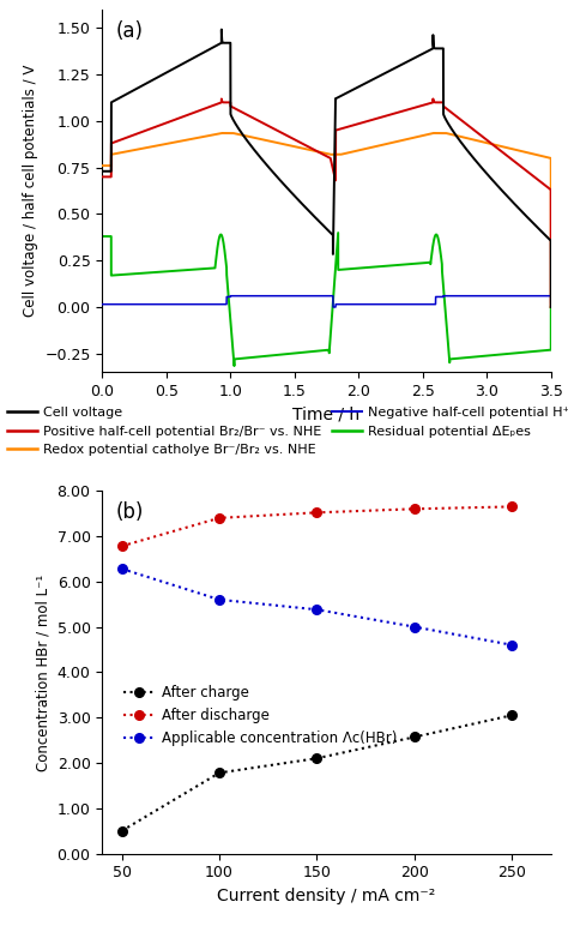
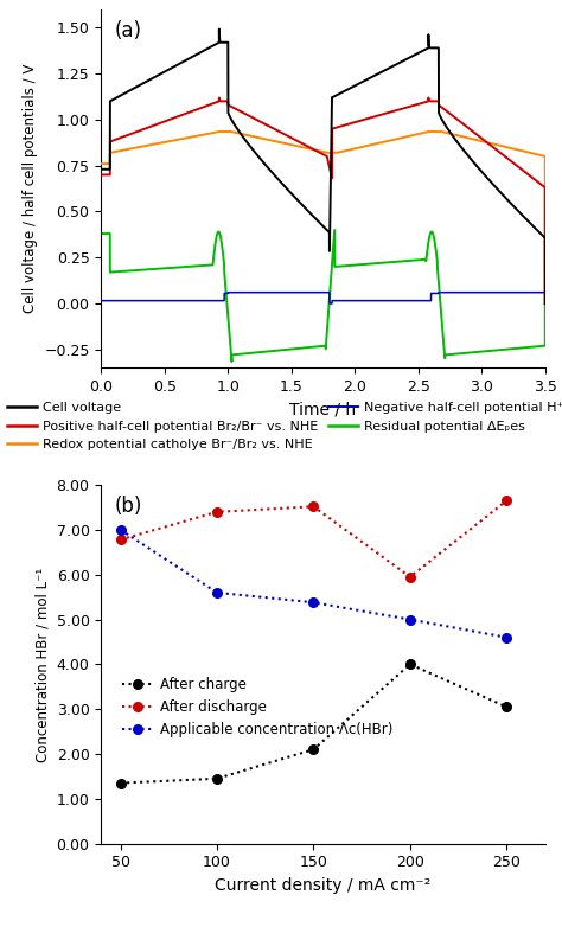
After charge/50: 0.50 -> 1.35
Applicable concentration Λc(HBr)/50: 6.28 -> 7.00
After charge/100: 1.78 -> 1.45
After charge/200: 2.57 -> 4.00
After discharge/200: 7.60 -> 5.95
